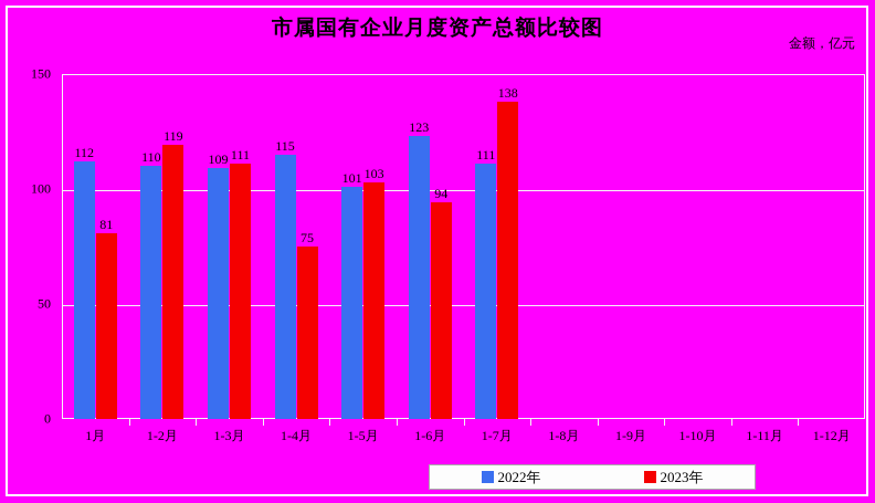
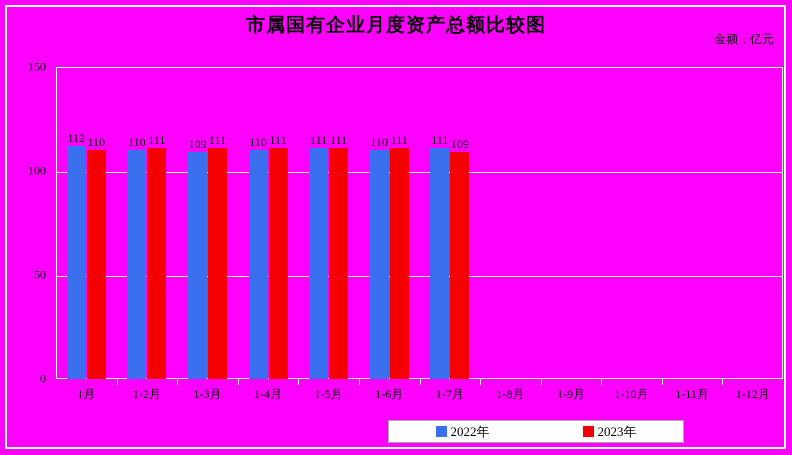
2023年/1月: 81 -> 110
2023年/1-2月: 119 -> 111
2022年/1-4月: 115 -> 110
2023年/1-4月: 75 -> 111
2022年/1-5月: 101 -> 111
2023年/1-5月: 103 -> 111
2022年/1-6月: 123 -> 110
2023年/1-6月: 94 -> 111
2023年/1-7月: 138 -> 109
